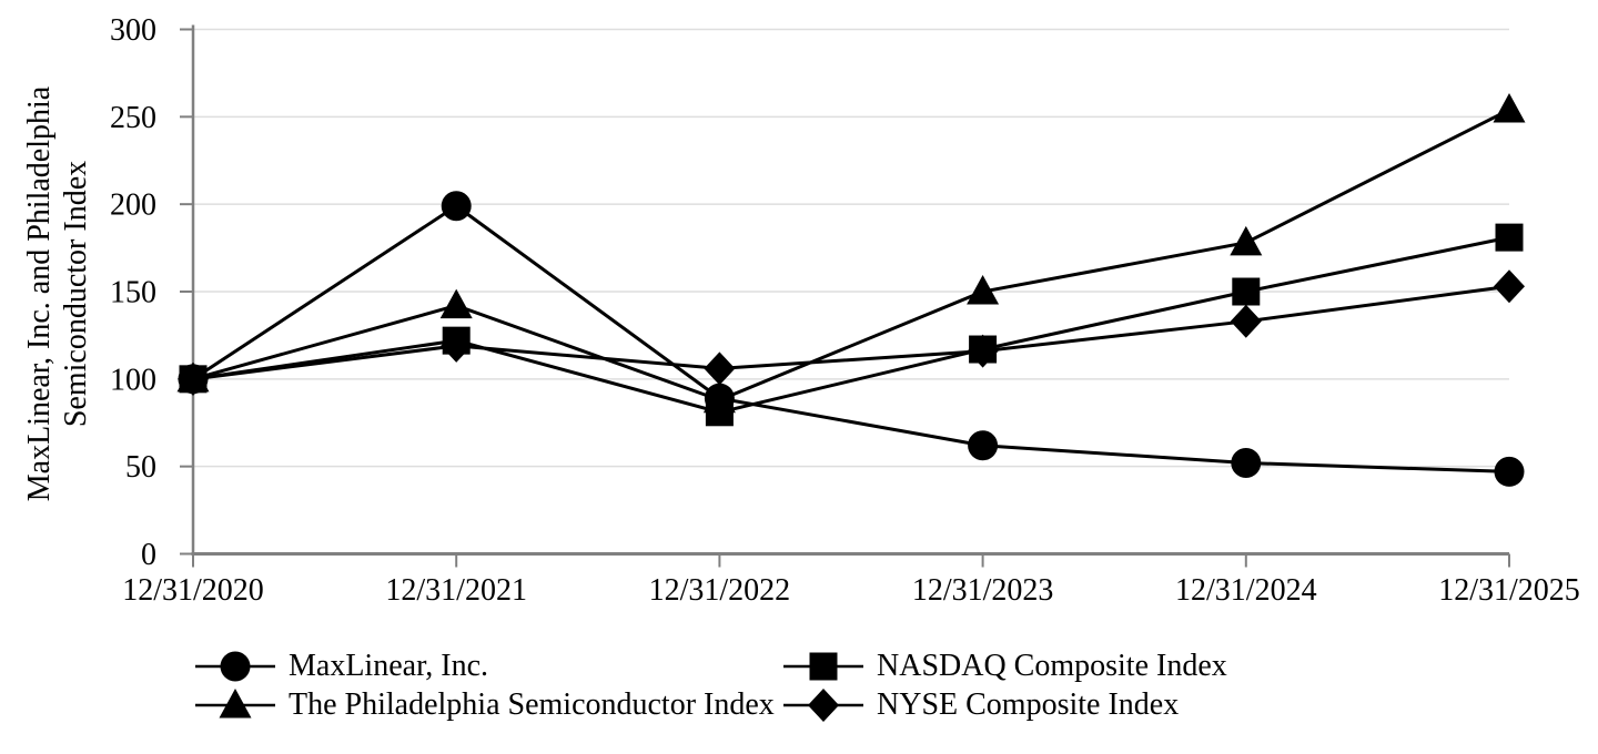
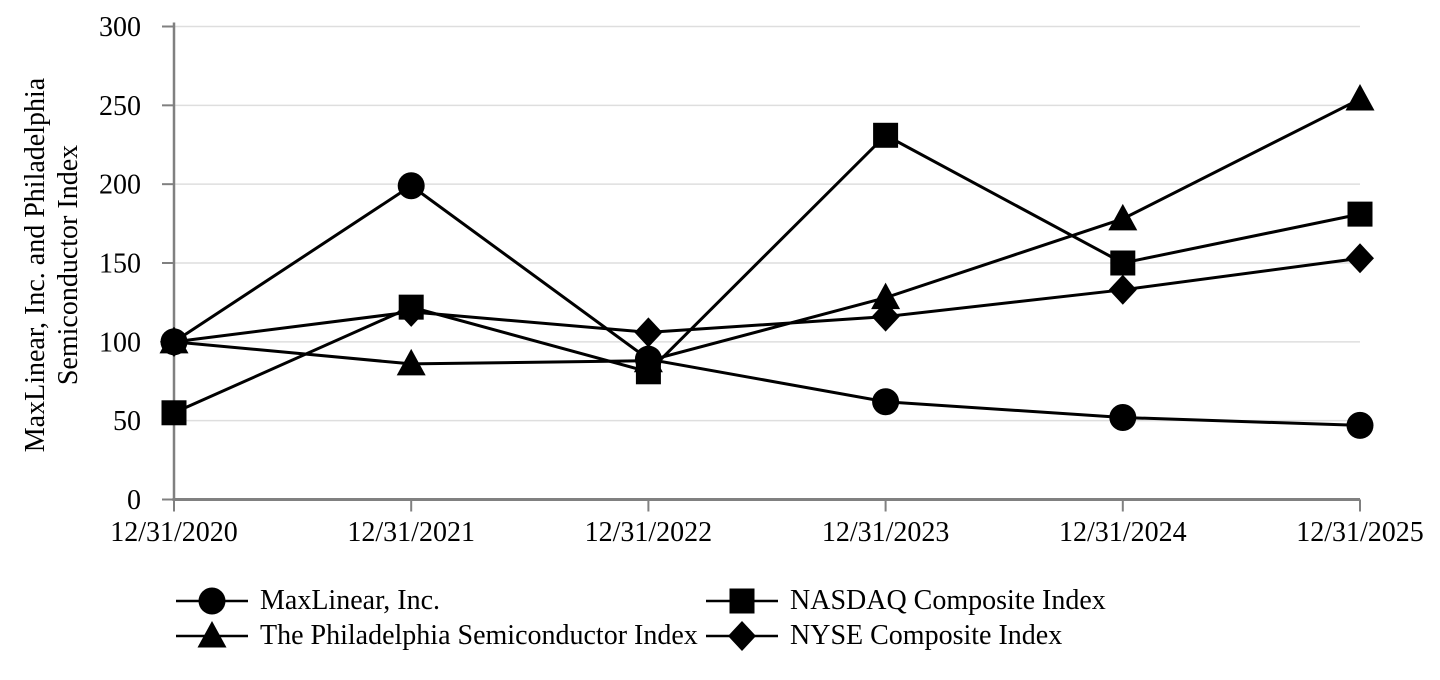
NASDAQ Composite Index/12/31/2020: 100 -> 55
The Philadelphia Semiconductor Index/12/31/2021: 142 -> 86
NASDAQ Composite Index/12/31/2023: 117 -> 231
The Philadelphia Semiconductor Index/12/31/2023: 150 -> 128
